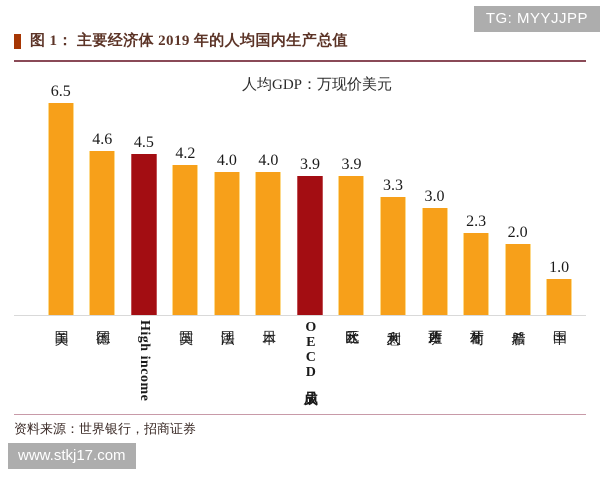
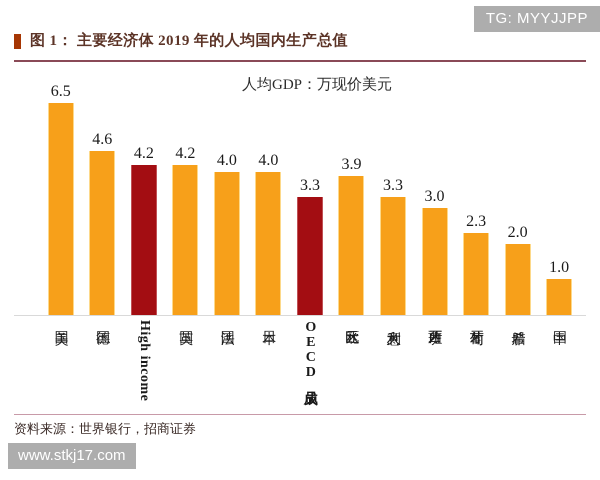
High income: 4.5 -> 4.2
OECD成员: 3.9 -> 3.3
